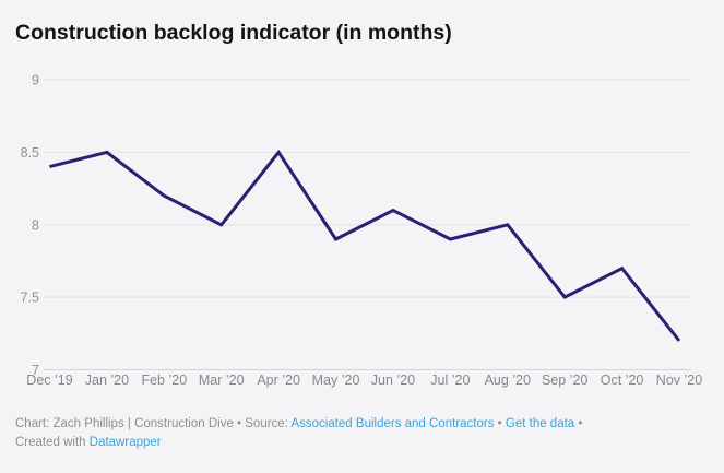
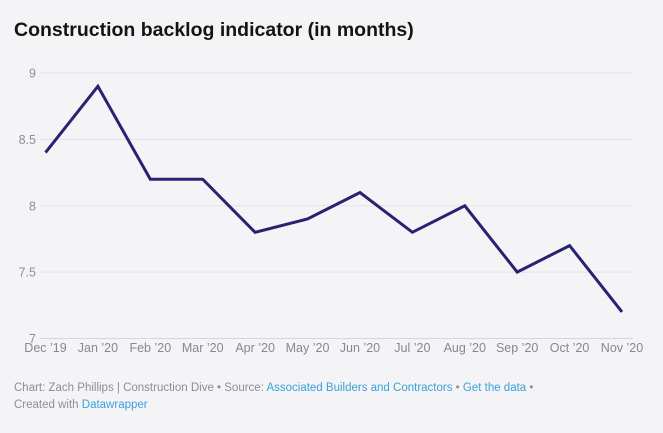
Jan ’20: 8.5 -> 8.9
Mar ’20: 8.0 -> 8.2
Apr ’20: 8.5 -> 7.8
Jul ’20: 7.9 -> 7.8
